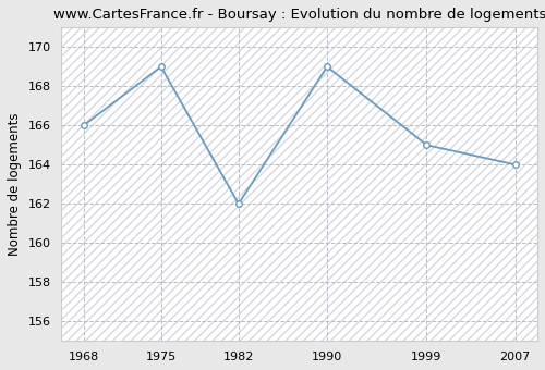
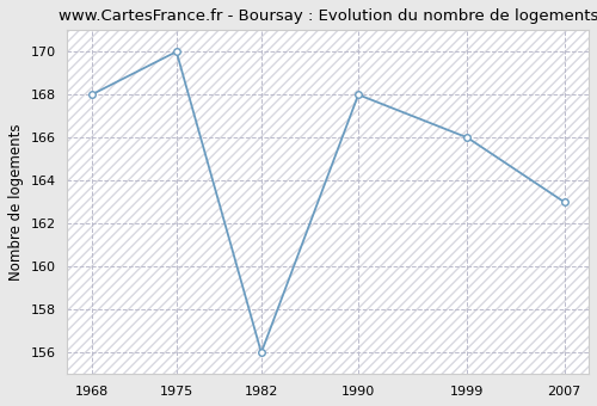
1968: 166 -> 168
1975: 169 -> 170
1982: 162 -> 156
1990: 169 -> 168
1999: 165 -> 166
2007: 164 -> 163
